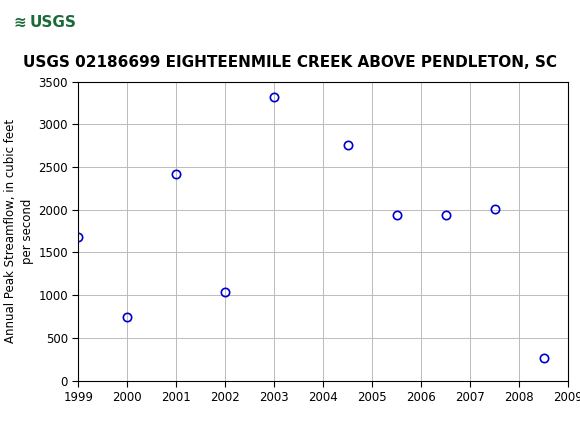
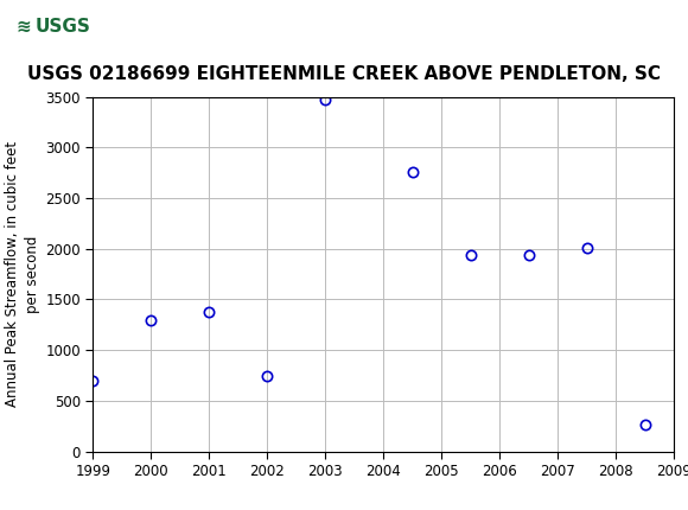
1999: 1680 -> 700
2000: 740 -> 1300
2001: 2420 -> 1380
2002: 1040 -> 750
2003: 3320 -> 3470
